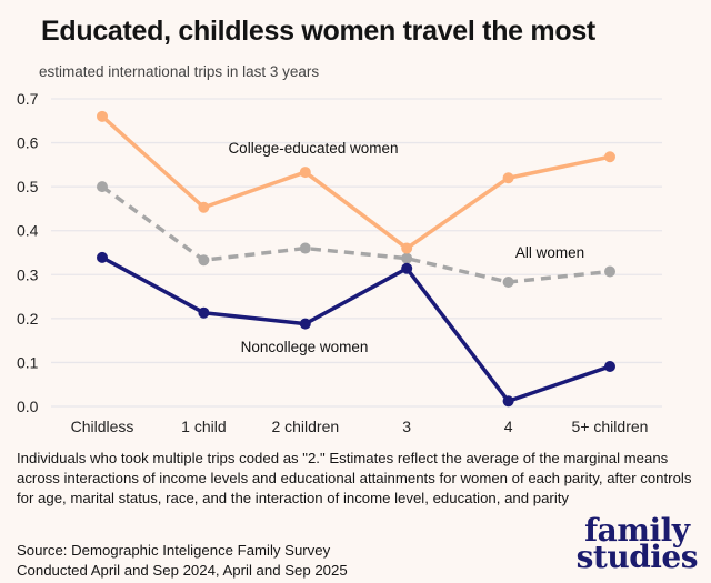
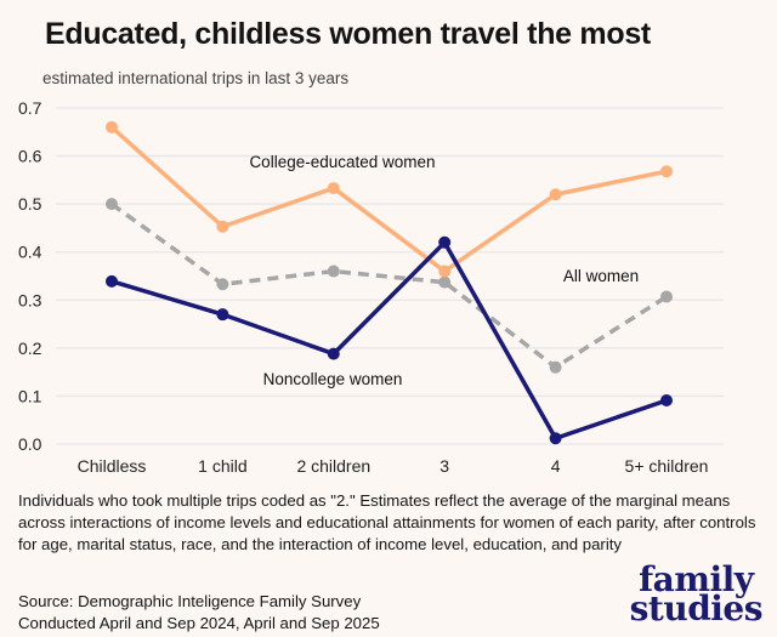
Noncollege women/1 child: 0.21 -> 0.27
Noncollege women/3: 0.31 -> 0.42
All women/4: 0.28 -> 0.16
